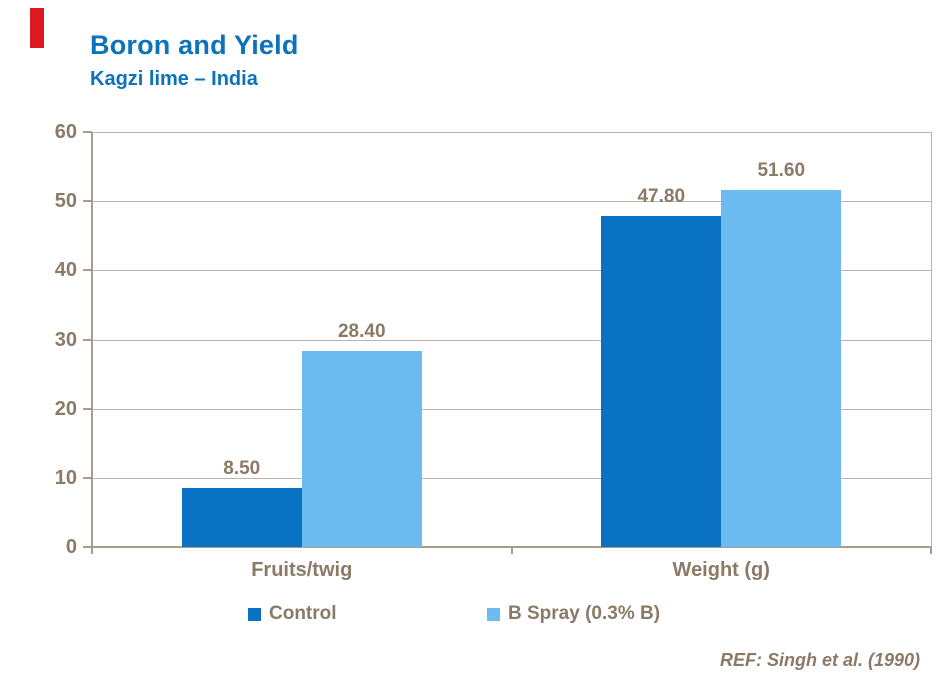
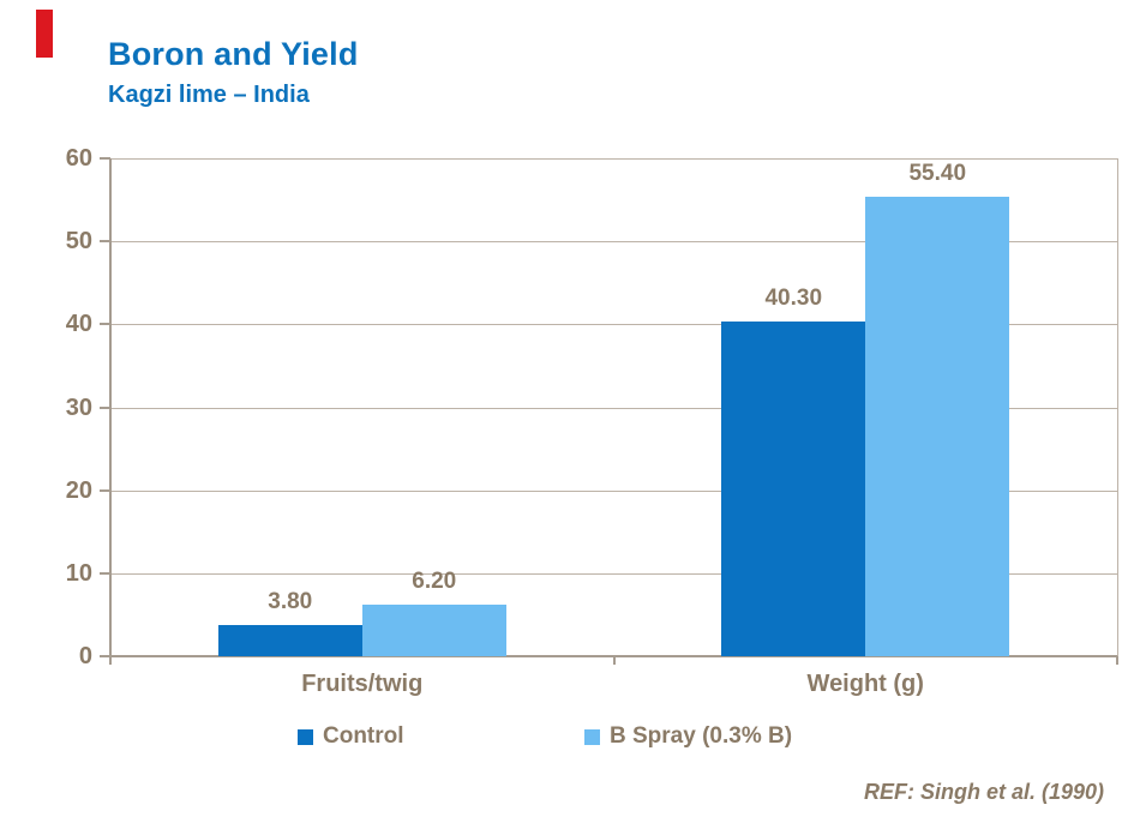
Control/Fruits/twig: 8.50 -> 3.80
B Spray (0.3% B)/Fruits/twig: 28.40 -> 6.20
Control/Weight (g): 47.80 -> 40.30
B Spray (0.3% B)/Weight (g): 51.60 -> 55.40
